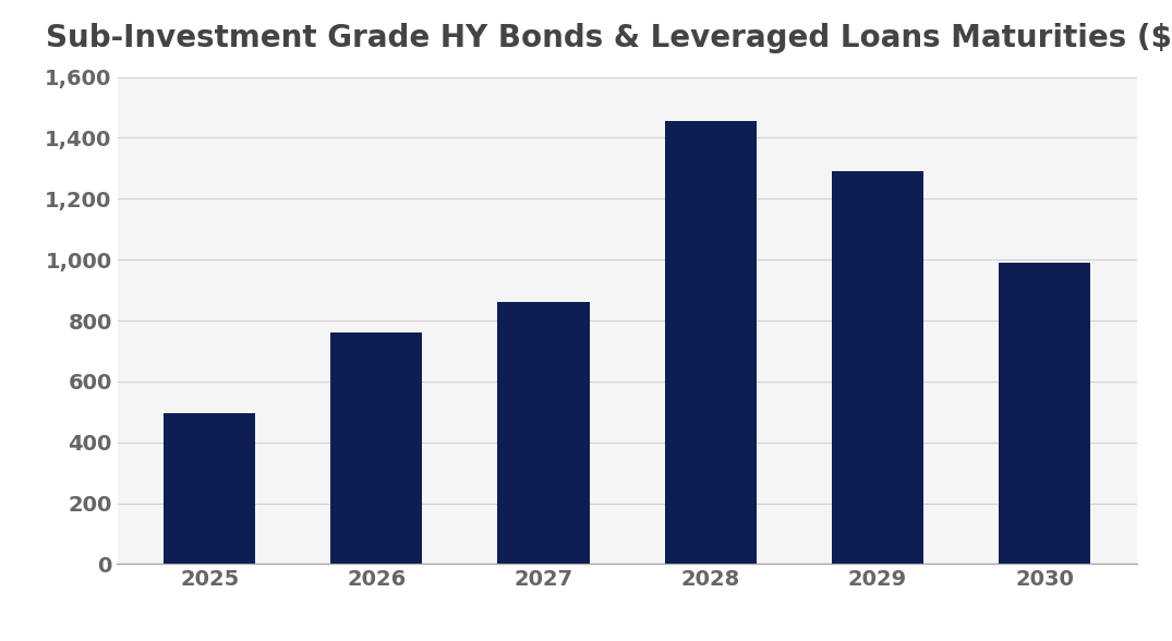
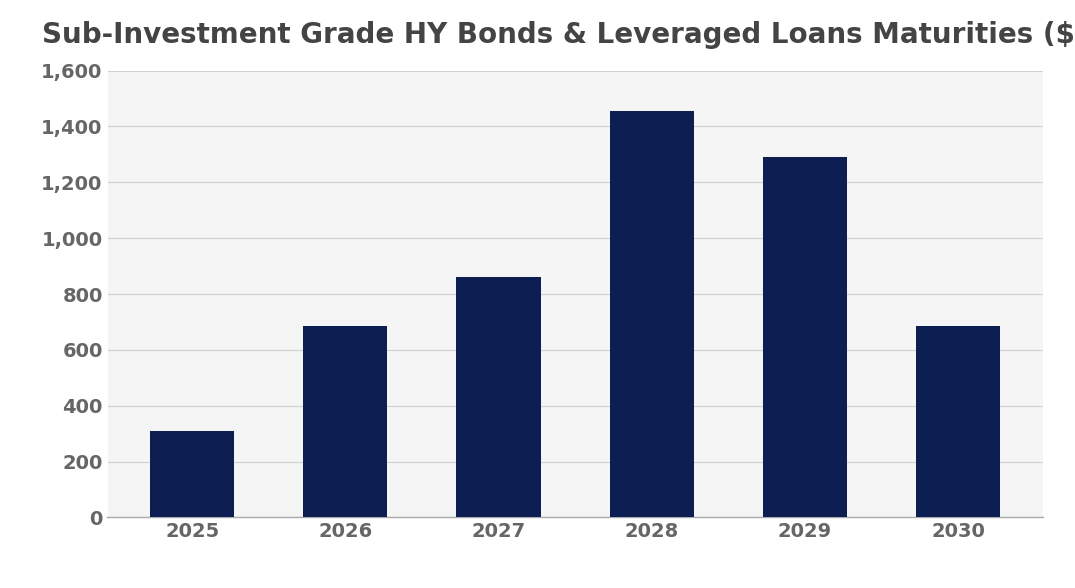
2025: 495 -> 310
2026: 760 -> 685
2030: 990 -> 685
